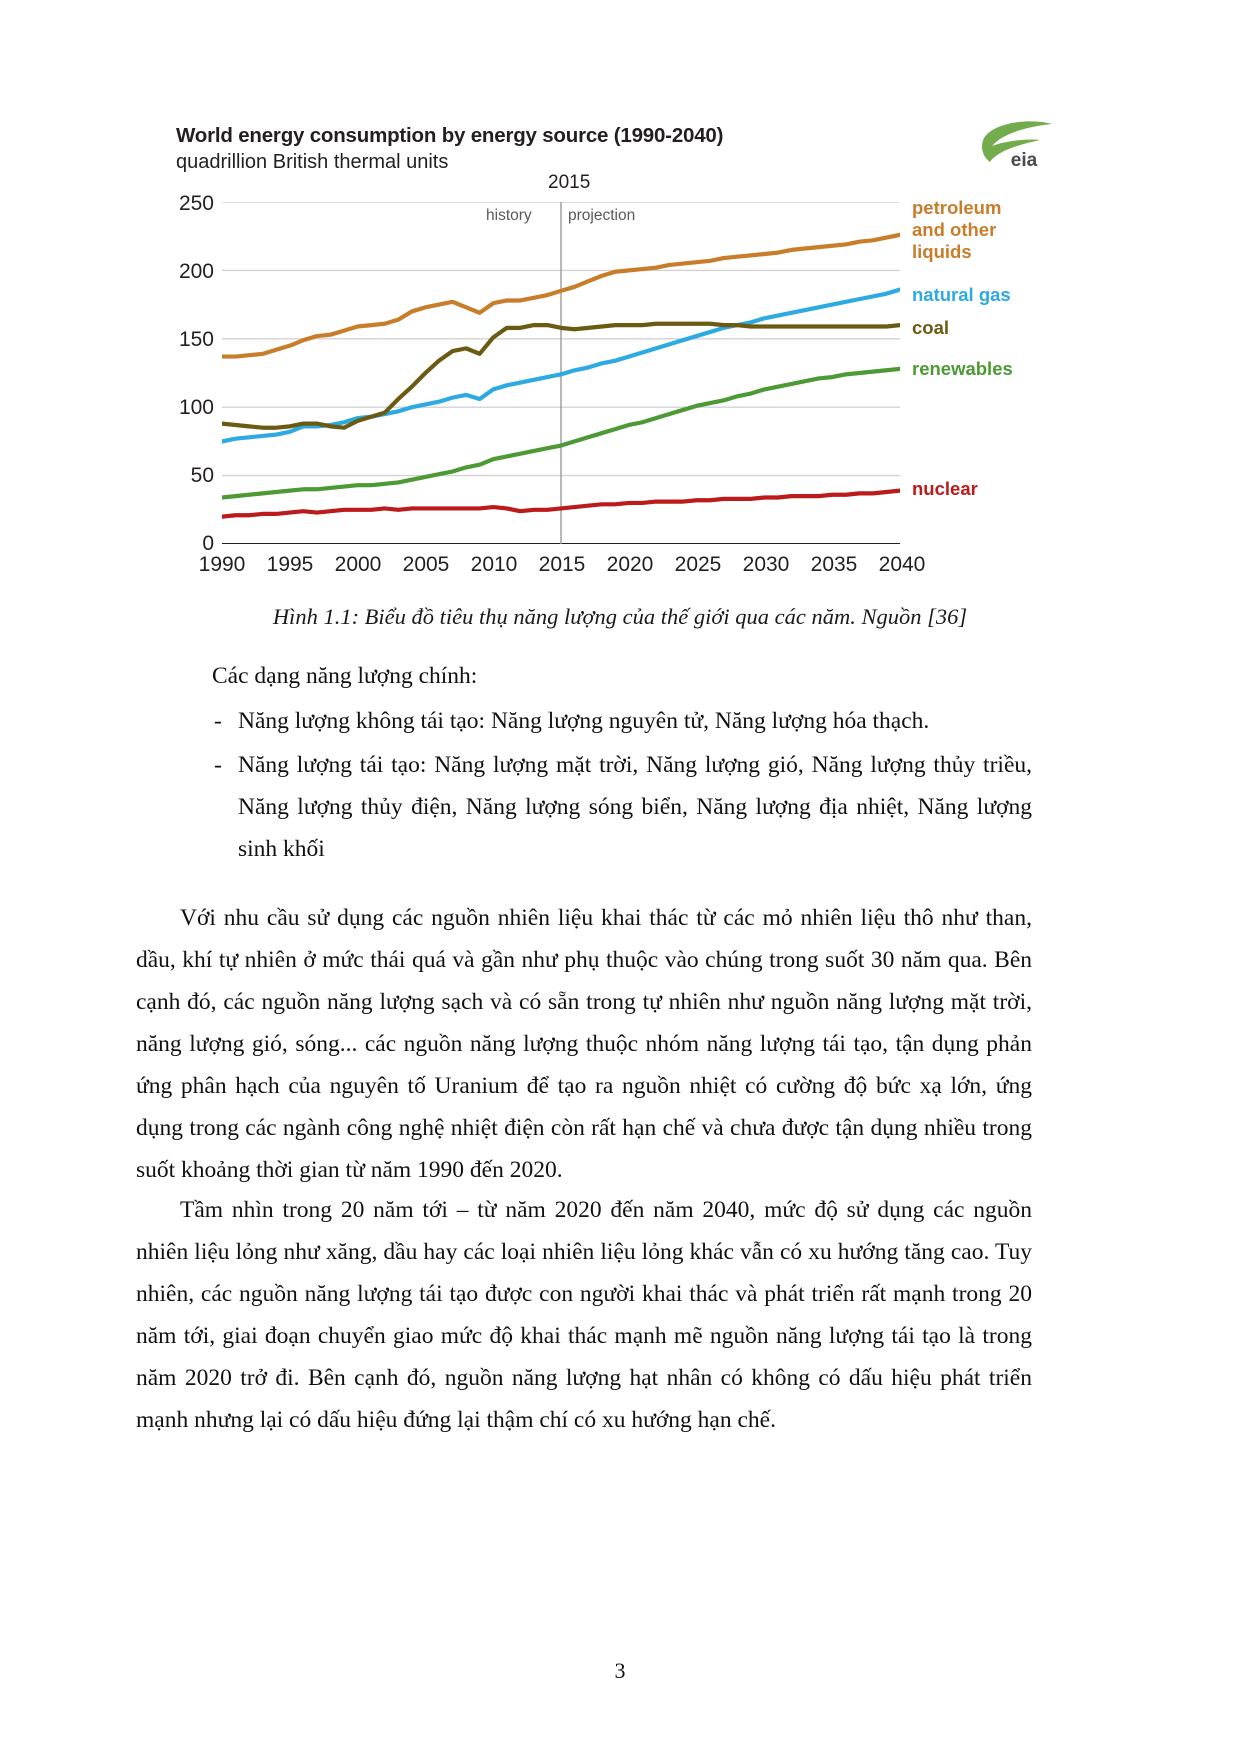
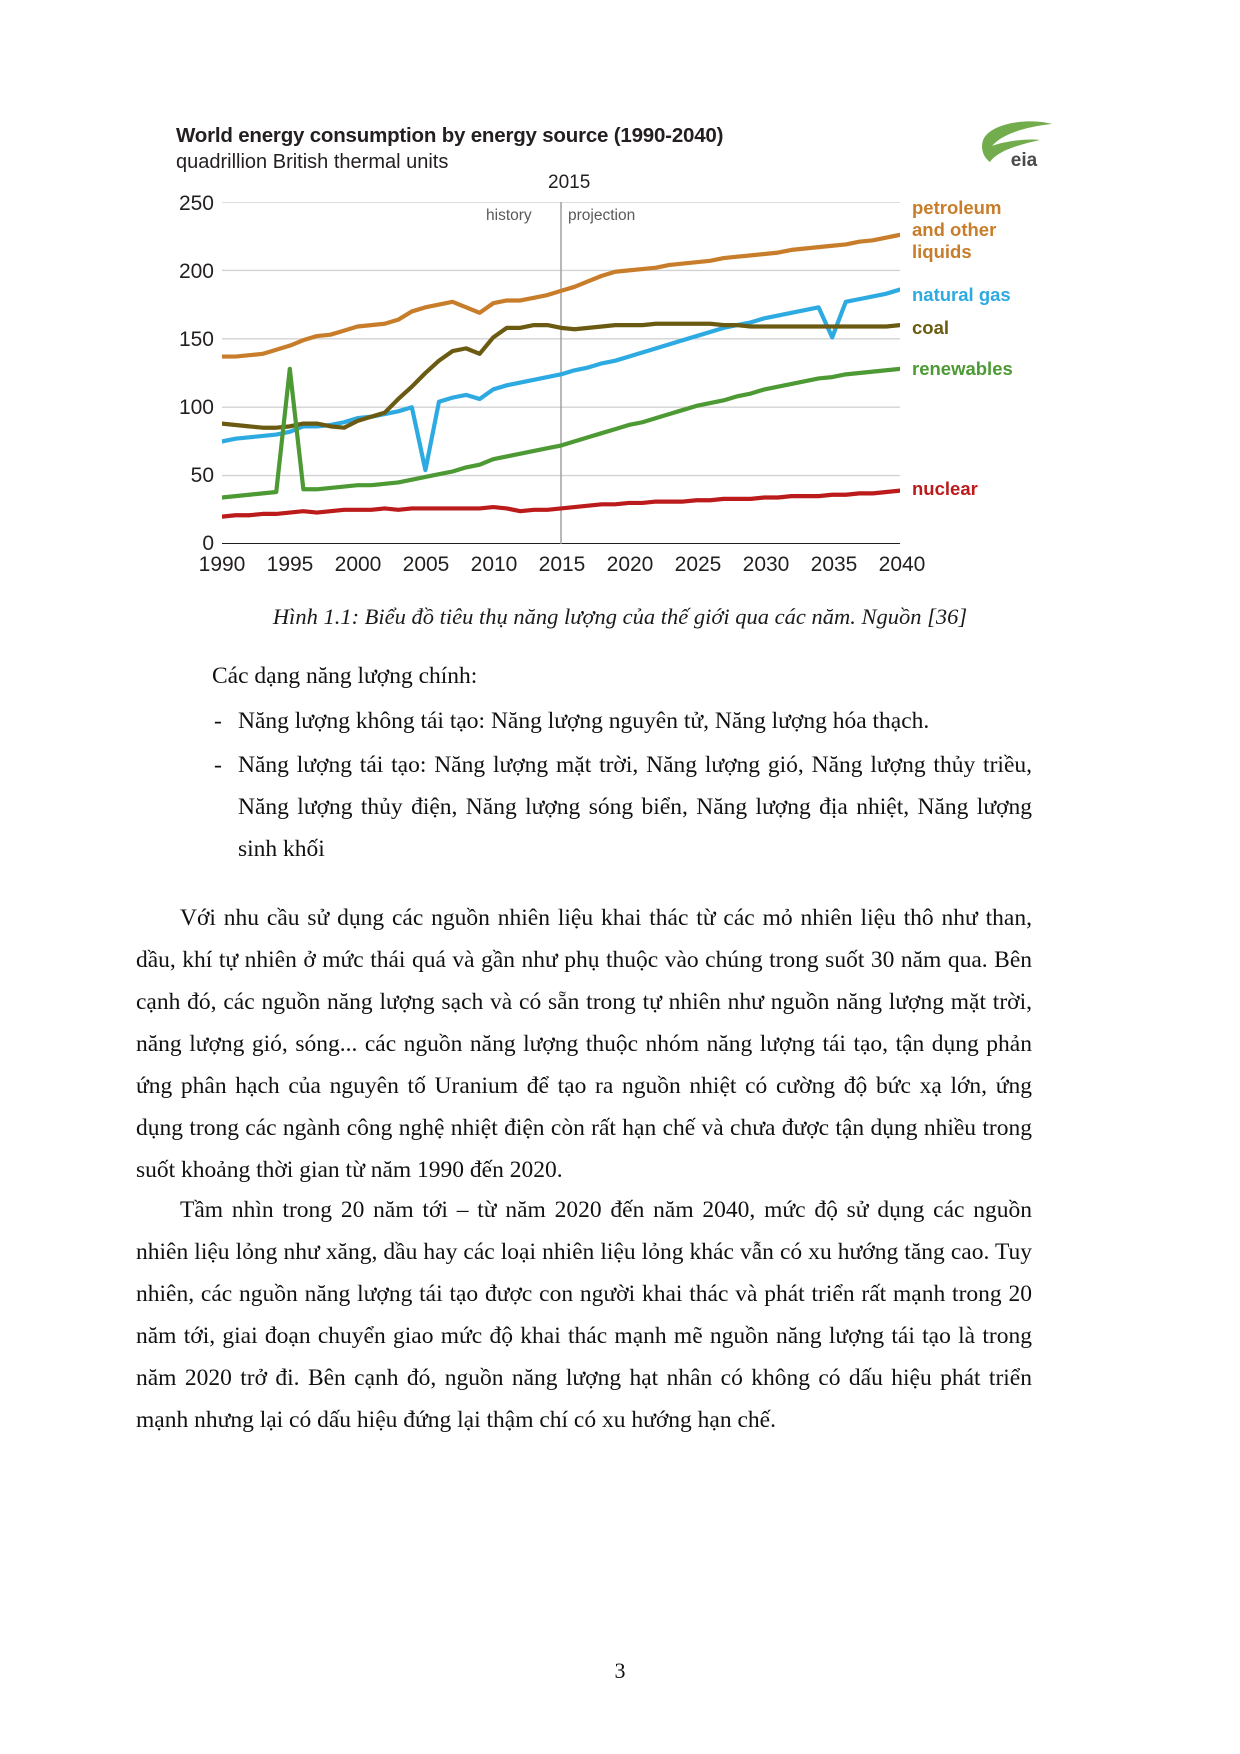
renewables/1995: 39 -> 128
natural gas/2005: 102 -> 54
natural gas/2035: 175 -> 151
